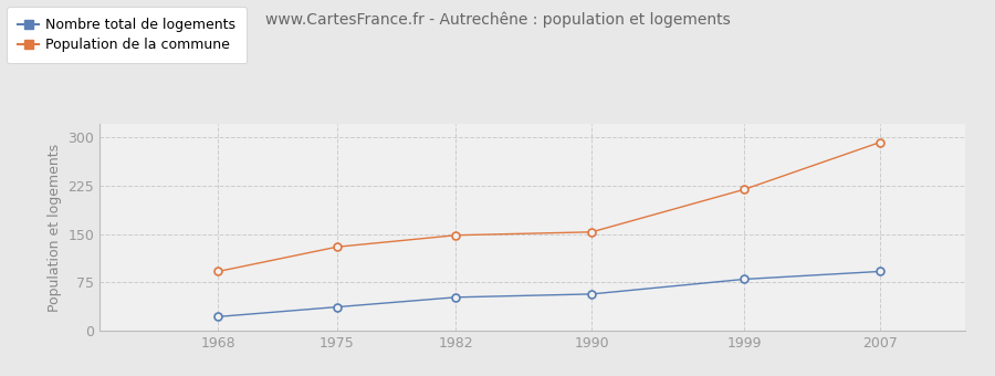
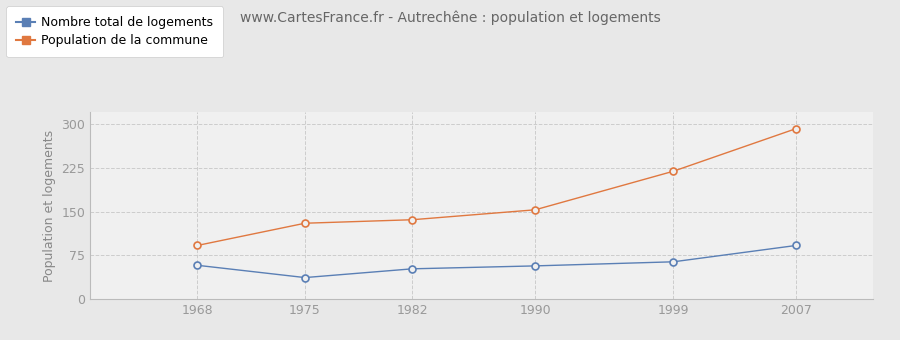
Nombre total de logements/1968: 22 -> 58
Population de la commune/1982: 148 -> 136
Nombre total de logements/1999: 80 -> 64
